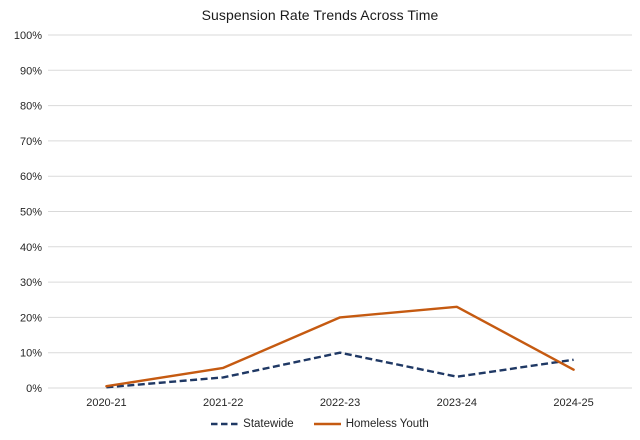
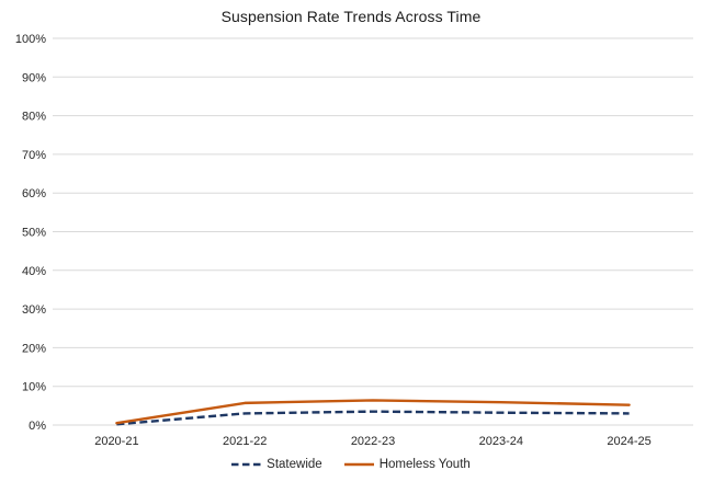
Statewide/2022-23: 10% -> 4%
Homeless Youth/2022-23: 20% -> 6%
Homeless Youth/2023-24: 23% -> 6%
Statewide/2024-25: 8% -> 3%
